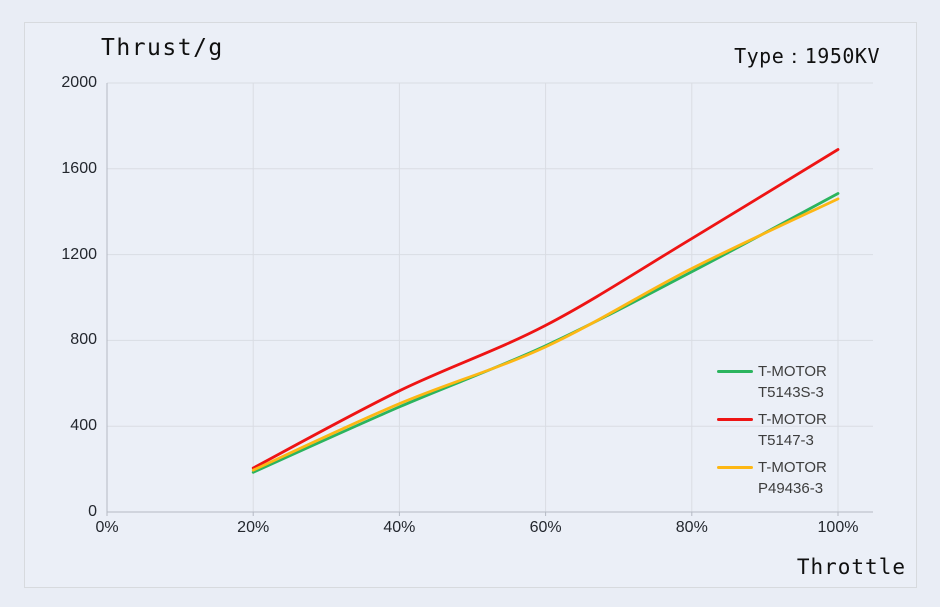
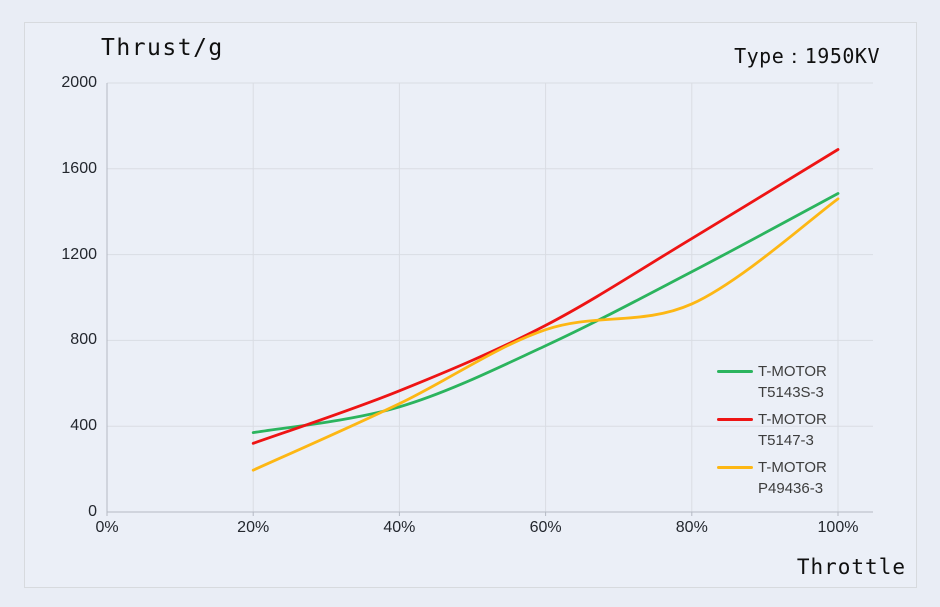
T-MOTOR T5143S-3/20%: 180 -> 370
T-MOTOR T5147-3/20%: 200 -> 320
T-MOTOR P49436-3/60%: 770 -> 850
T-MOTOR P49436-3/80%: 1140 -> 970
